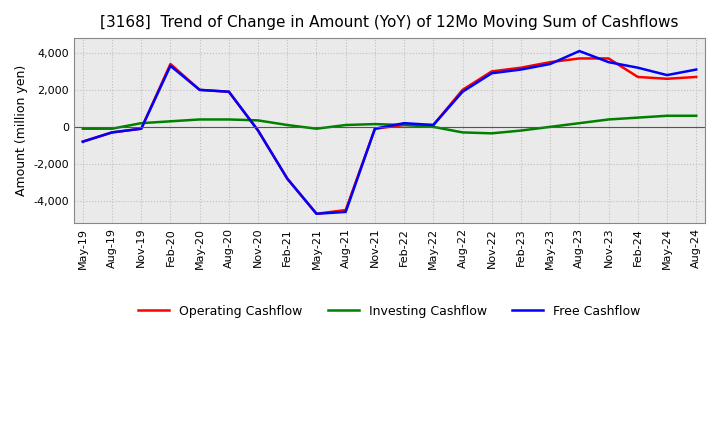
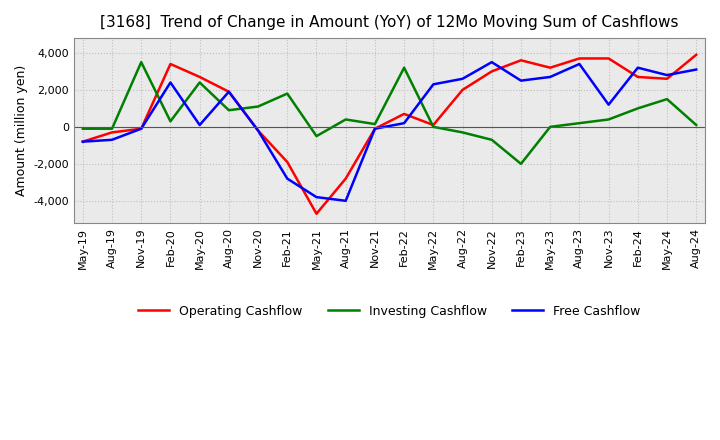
Free Cashflow/Aug-19: -300 -> -700
Investing Cashflow/Nov-19: 200 -> 3,500
Free Cashflow/Feb-20: 3,300 -> 2,400
Operating Cashflow/May-20: 2,000 -> 2,700
Investing Cashflow/May-20: 400 -> 2,400
Free Cashflow/May-20: 2,000 -> 100
Investing Cashflow/Aug-20: 400 -> 900
Investing Cashflow/Nov-20: 400 -> 1,100
Operating Cashflow/Feb-21: -2,800 -> -1,900
Investing Cashflow/Feb-21: 100 -> 1,800
Investing Cashflow/May-21: -100 -> -500
Free Cashflow/May-21: -4,700 -> -3,800
Operating Cashflow/Aug-21: -4,500 -> -2,800
Investing Cashflow/Aug-21: 100 -> 400
Free Cashflow/Aug-21: -4,600 -> -4,000
Operating Cashflow/Feb-22: 100 -> 700
Investing Cashflow/Feb-22: 100 -> 3,200
Free Cashflow/May-22: 100 -> 2,300
Free Cashflow/Aug-22: 1,900 -> 2,600
Investing Cashflow/Nov-22: -400 -> -700
Free Cashflow/Nov-22: 2,900 -> 3,500
Operating Cashflow/Feb-23: 3,200 -> 3,600
Investing Cashflow/Feb-23: -200 -> -2,000
Free Cashflow/Feb-23: 3,100 -> 2,500
Operating Cashflow/May-23: 3,500 -> 3,200
Free Cashflow/May-23: 3,400 -> 2,700
Free Cashflow/Aug-23: 4,100 -> 3,400
Free Cashflow/Nov-23: 3,500 -> 1,200
Investing Cashflow/Feb-24: 500 -> 1,000
Investing Cashflow/May-24: 600 -> 1,500
Operating Cashflow/Aug-24: 2,700 -> 3,900
Investing Cashflow/Aug-24: 600 -> 100
